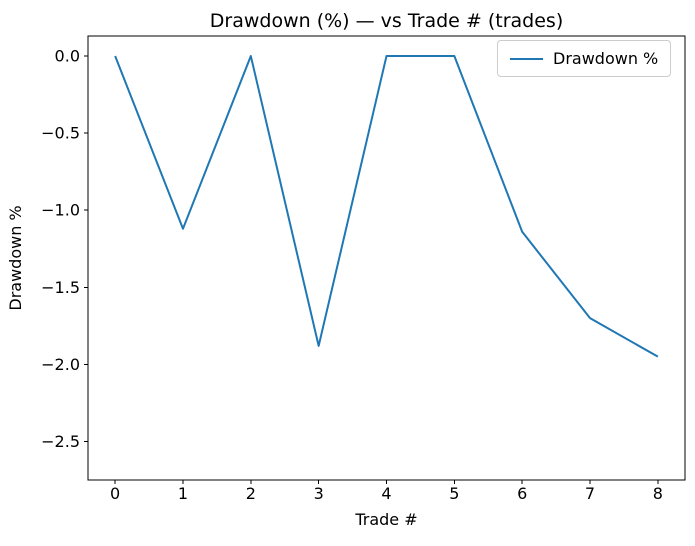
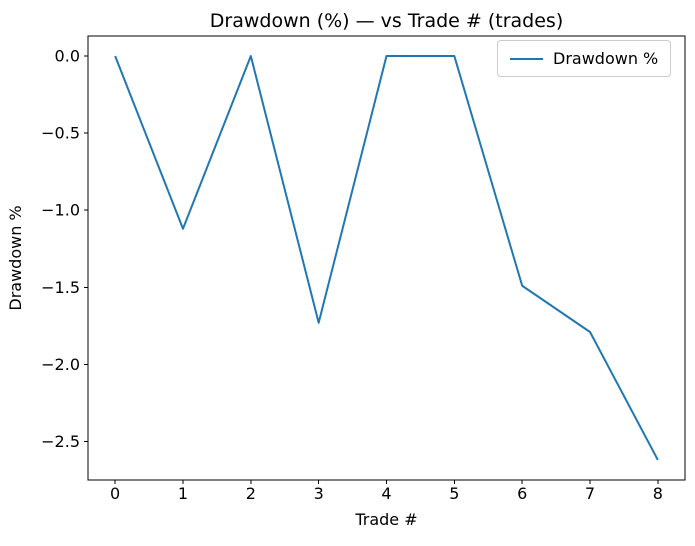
3: -1.88 -> -1.73
6: -1.14 -> -1.49
7: -1.70 -> -1.79
8: -1.95 -> -2.62
